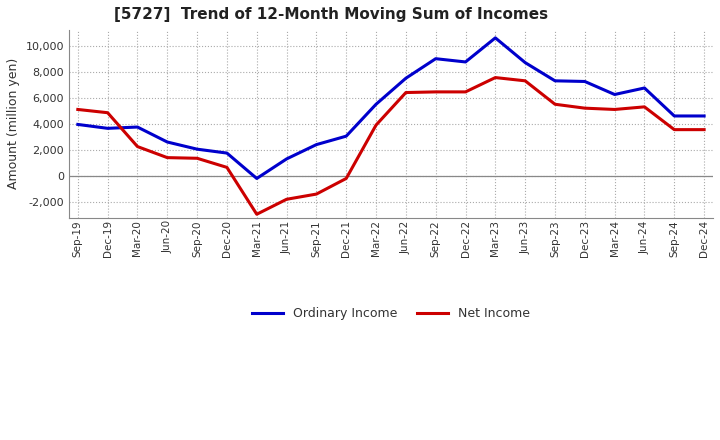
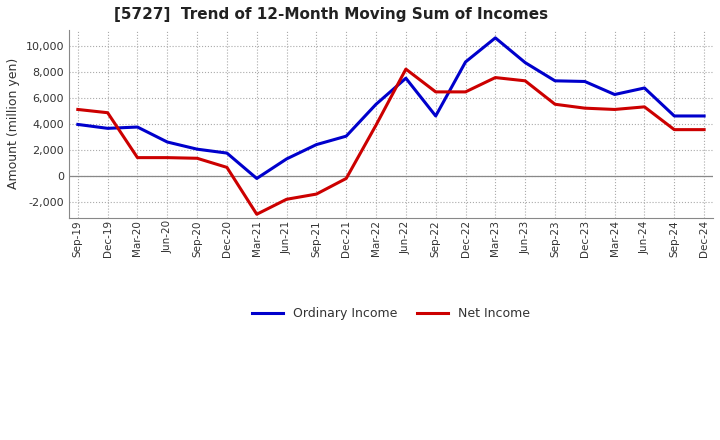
Net Income/Mar-20: 2,200 -> 1,400
Net Income/Jun-22: 6,400 -> 8,200
Ordinary Income/Sep-22: 9,000 -> 4,600
